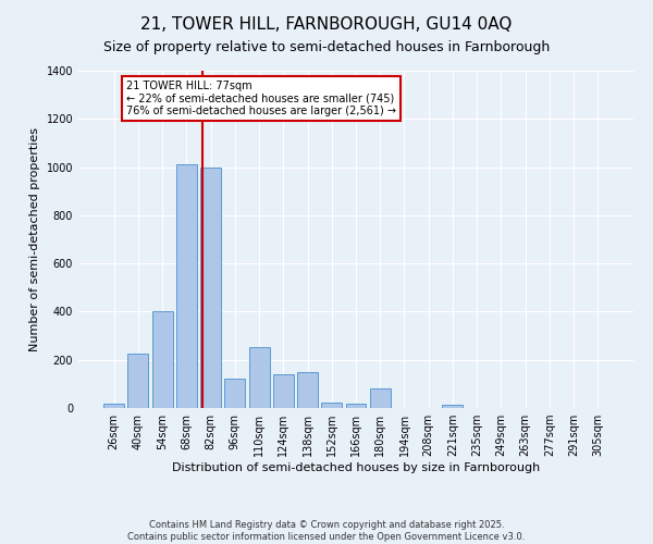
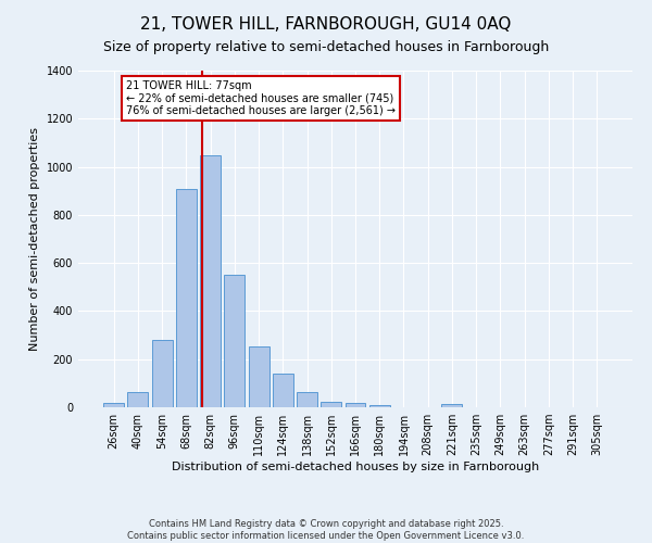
40sqm: 225 -> 65
54sqm: 400 -> 280
68sqm: 1010 -> 910
82sqm: 1000 -> 1047
96sqm: 120 -> 550
138sqm: 150 -> 65
180sqm: 80 -> 8
